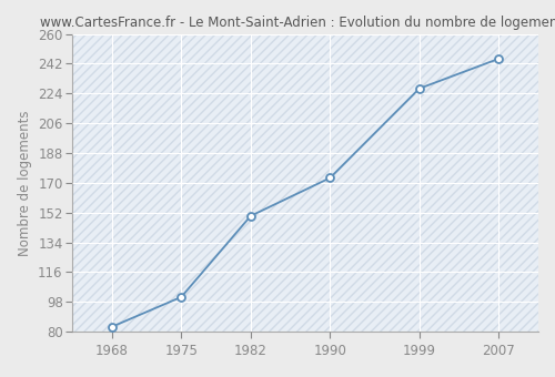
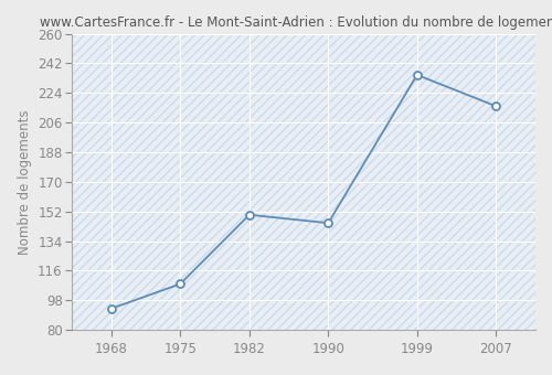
1968: 83 -> 93
1975: 101 -> 108
1990: 173 -> 145
1999: 227 -> 235
2007: 245 -> 216
